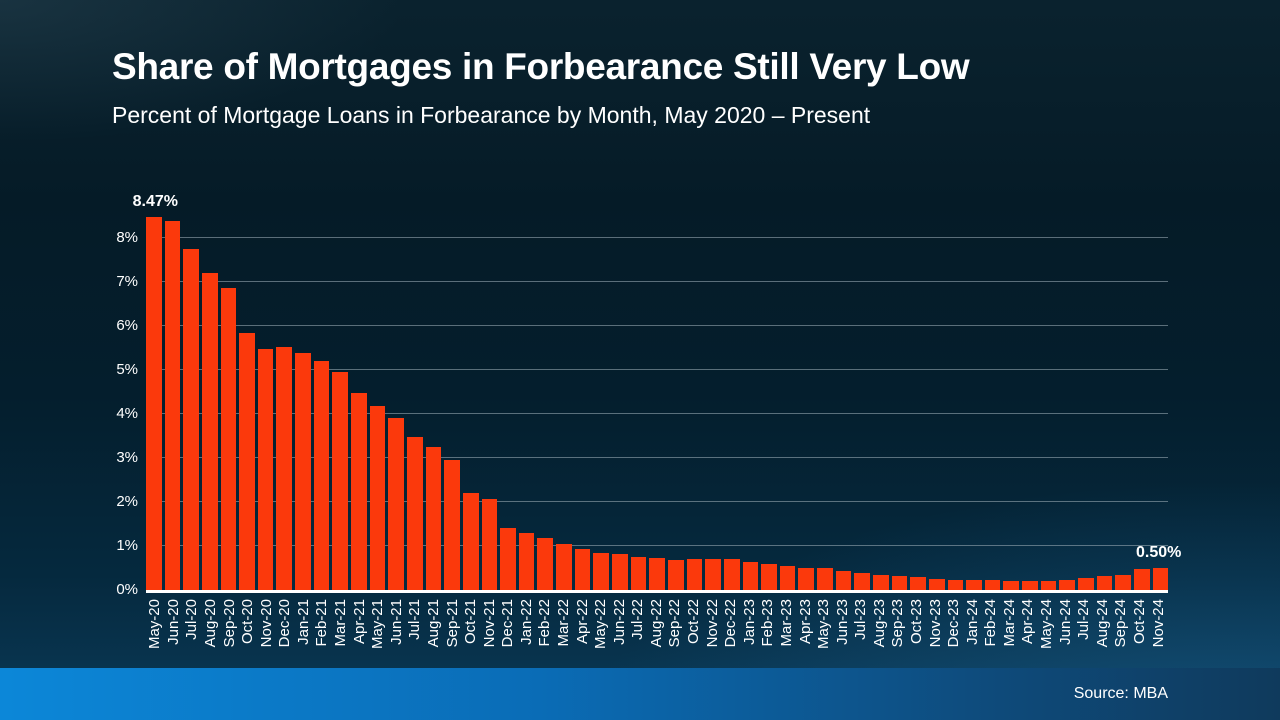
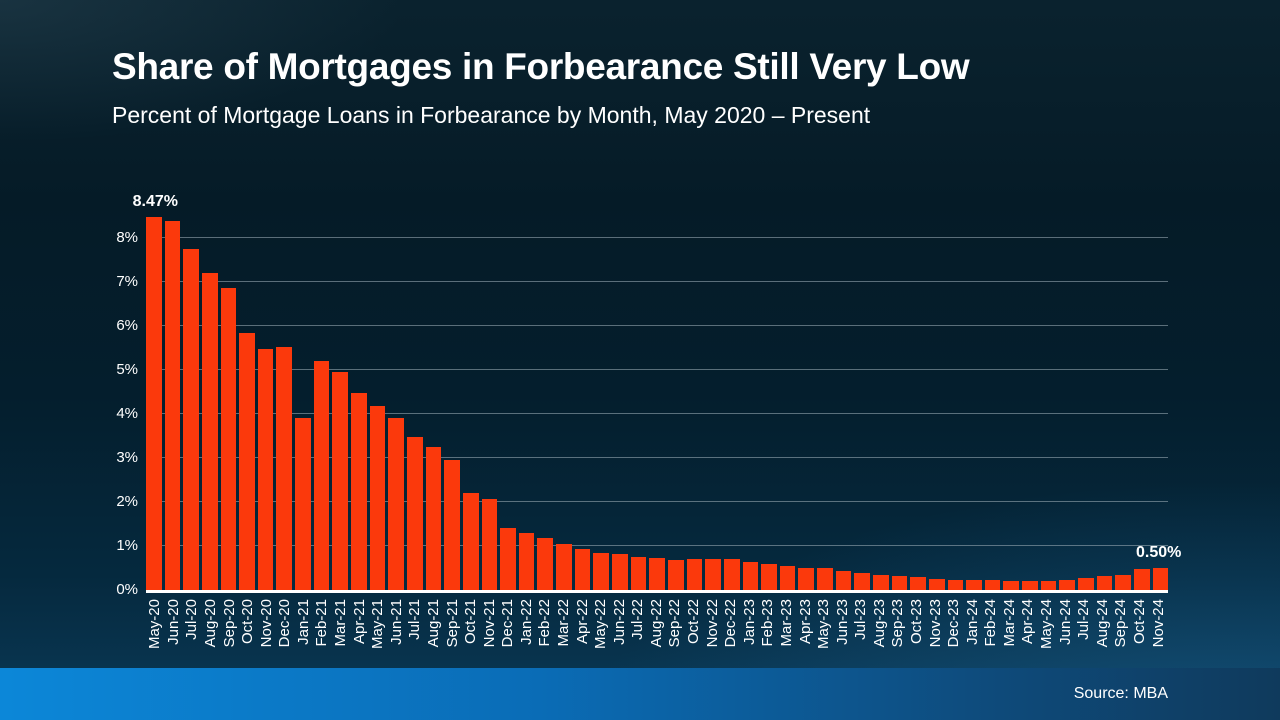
Jan-21: 5.4% -> 3.9%
